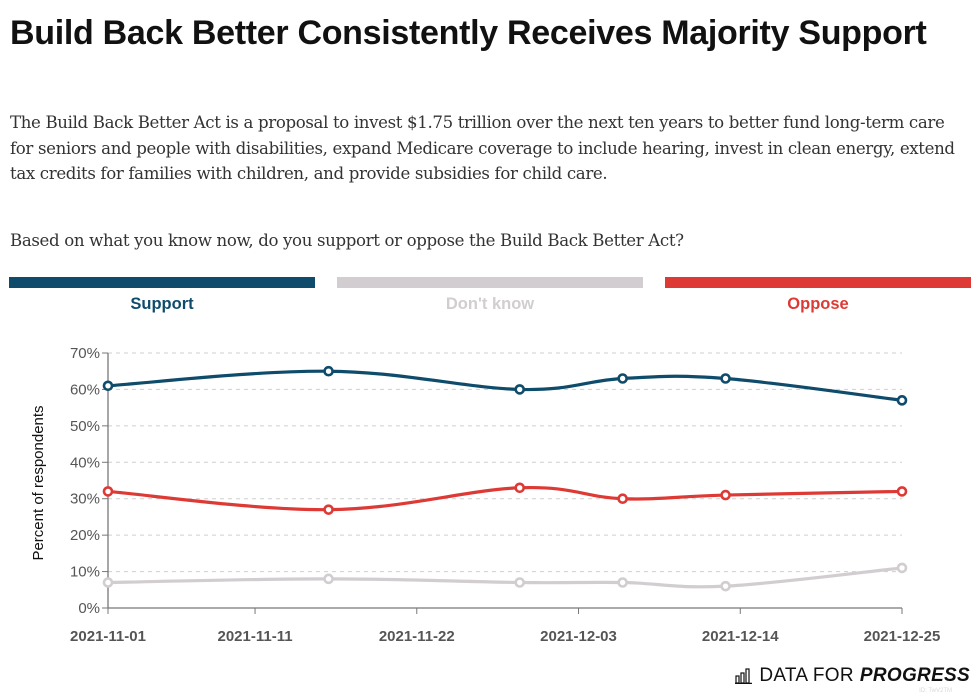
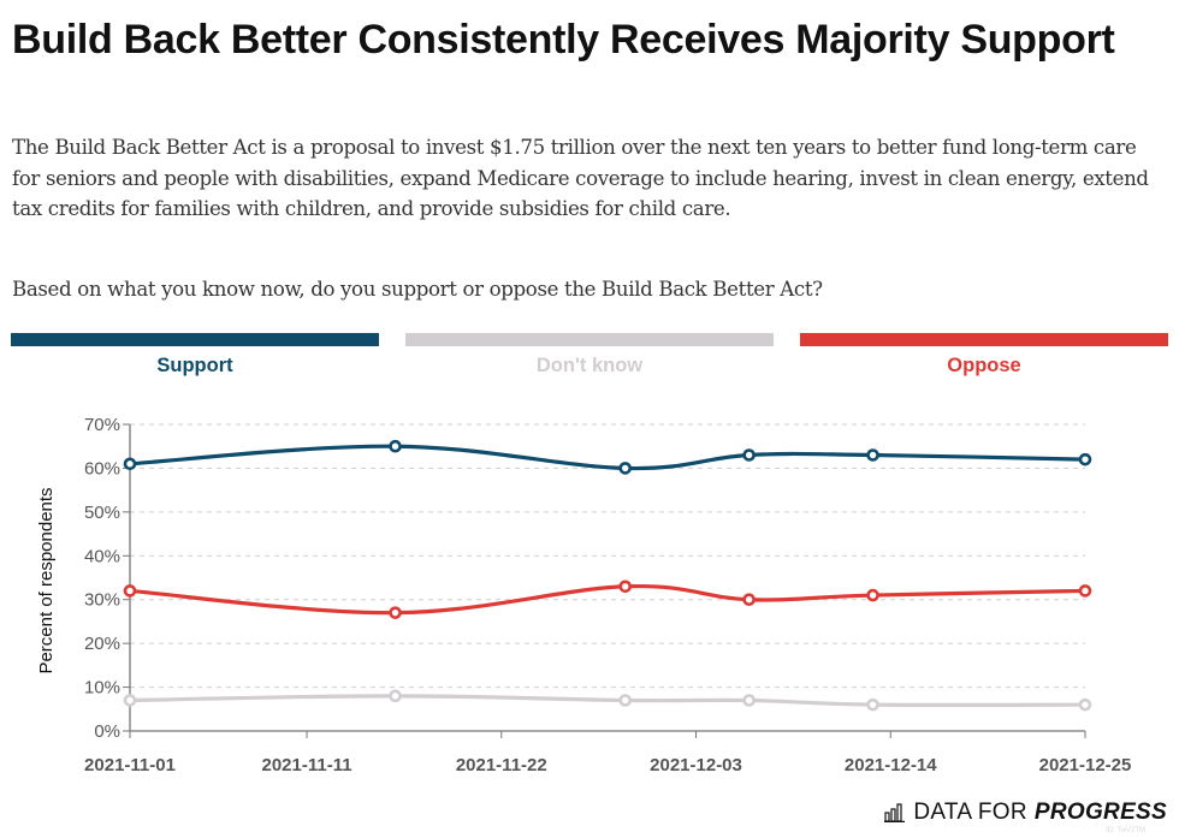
Support/2021-12-25: 57% -> 62%
Don't know/2021-12-25: 11% -> 6%
